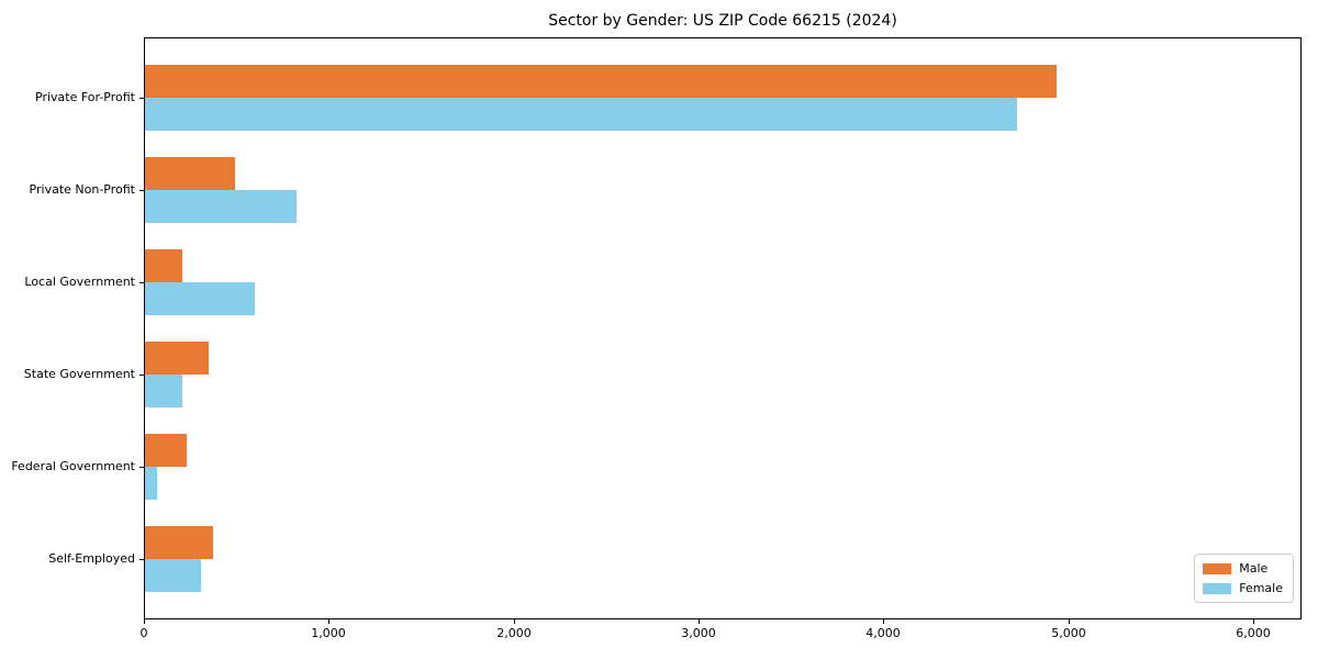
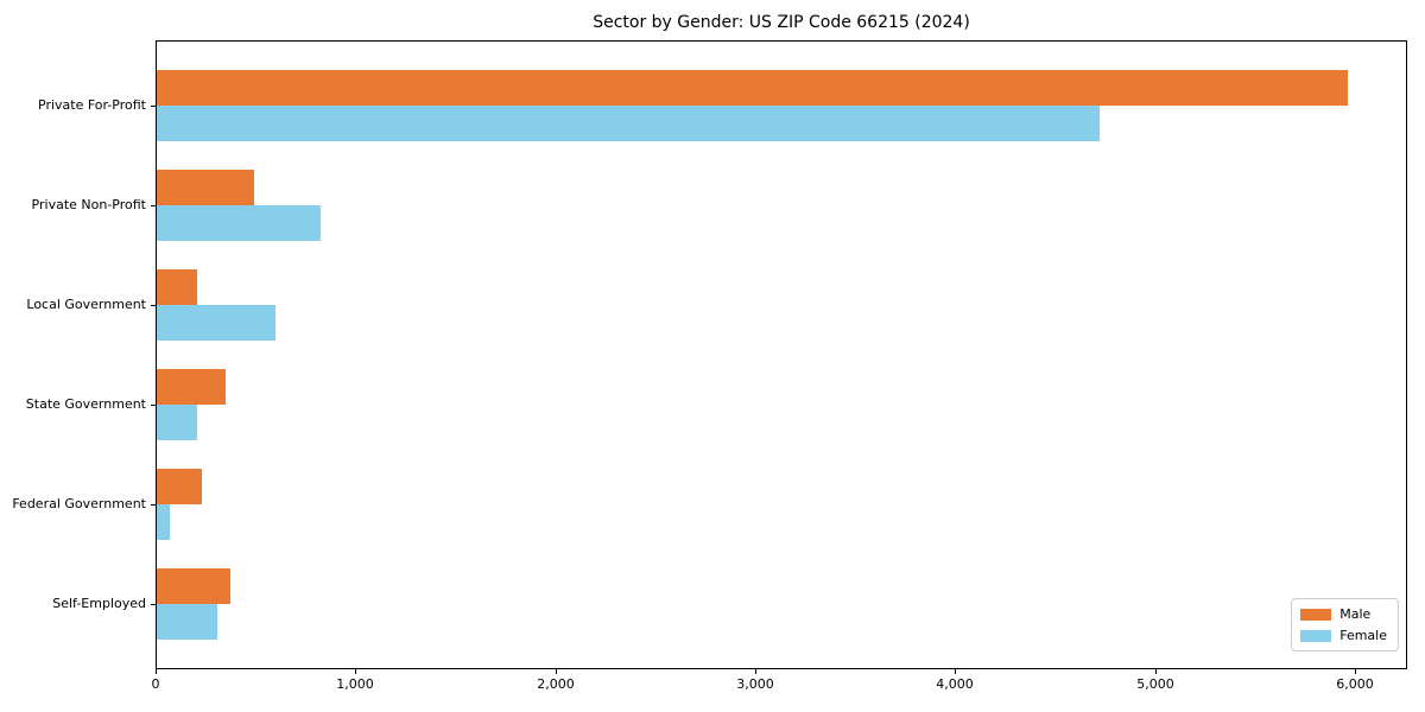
Male/Private For-Profit: 4930 -> 5960
